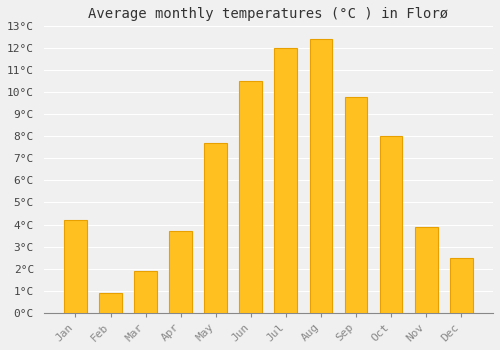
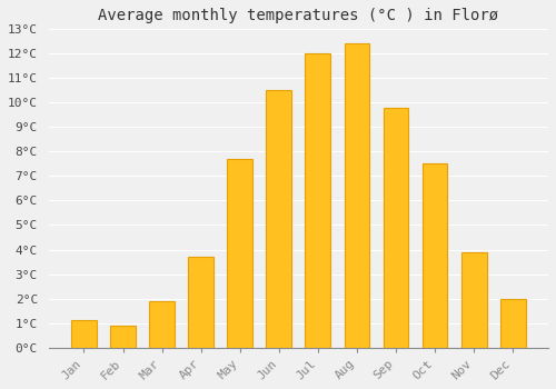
Jan: 4.2°C -> 1.1°C
Oct: 8.0°C -> 7.5°C
Dec: 2.5°C -> 2.0°C
